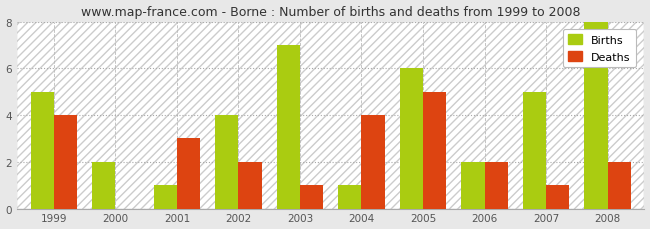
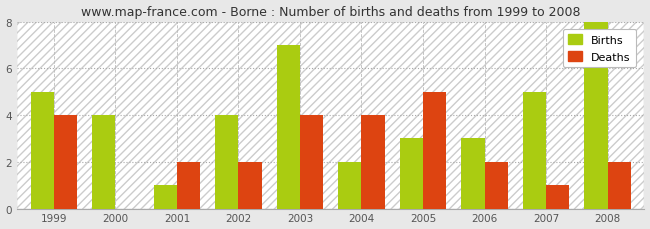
Births/2000: 2 -> 4
Deaths/2001: 3 -> 2
Deaths/2003: 1 -> 4
Births/2004: 1 -> 2
Births/2005: 6 -> 3
Births/2006: 2 -> 3
